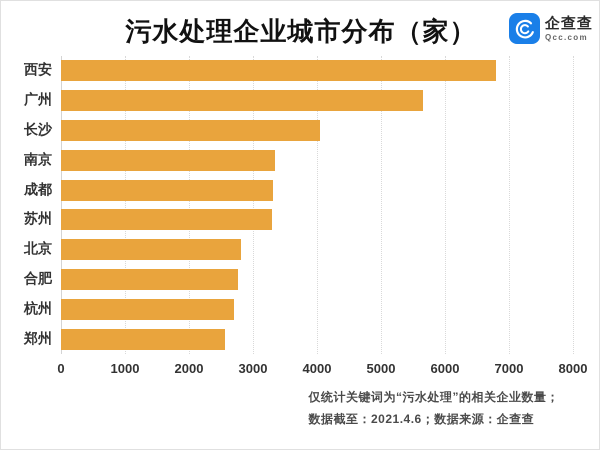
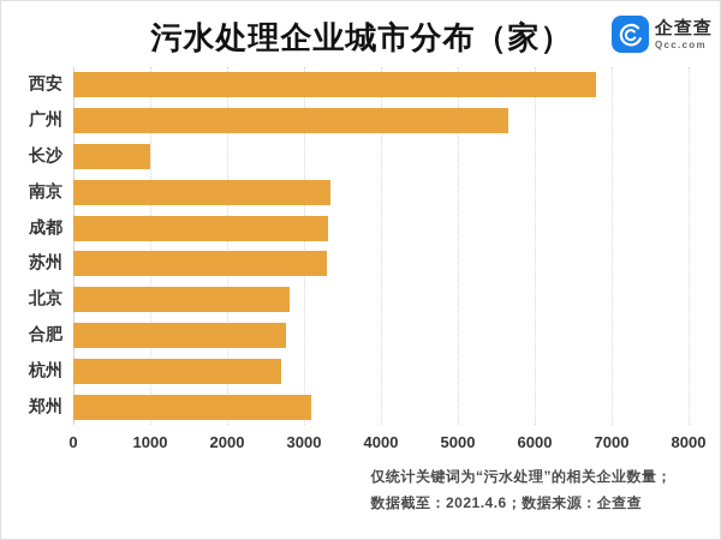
长沙: 4000 -> 1000
郑州: 2600 -> 3100
